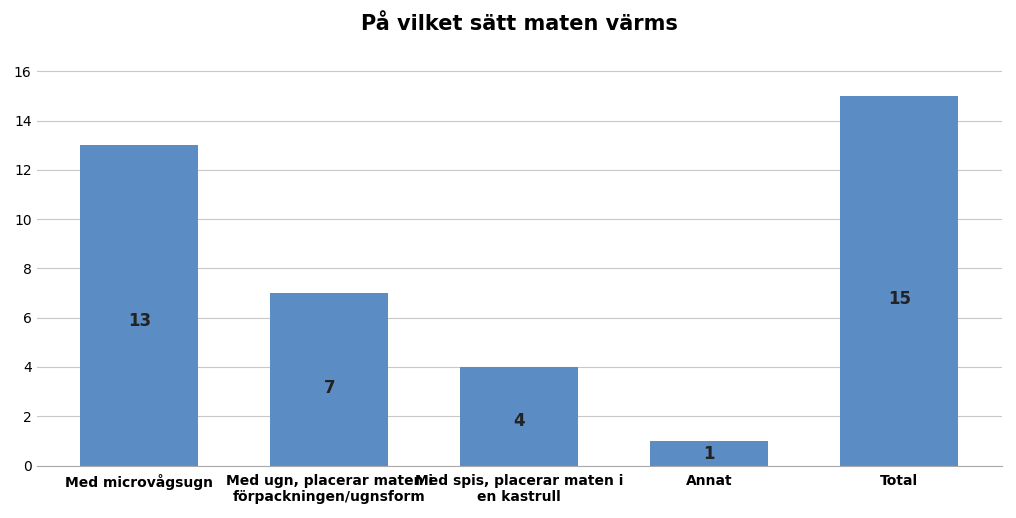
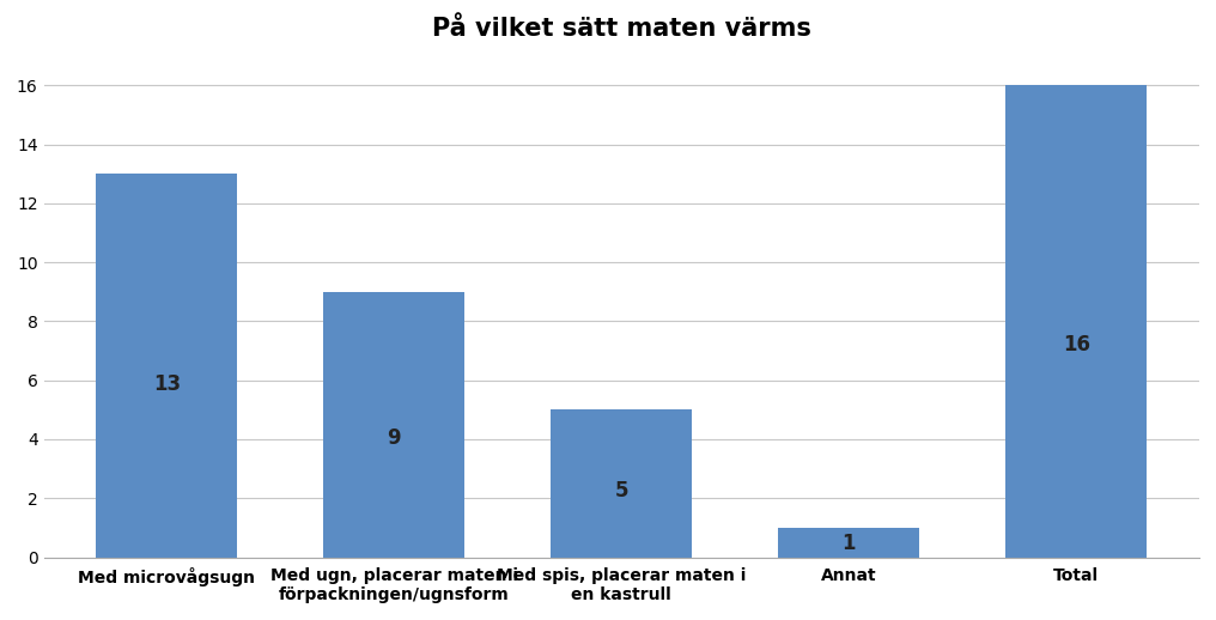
Med ugn, placerar maten i förpackningen/ugnsform: 7 -> 9
Med spis, placerar maten i en kastrull: 4 -> 5
Total: 15 -> 16
